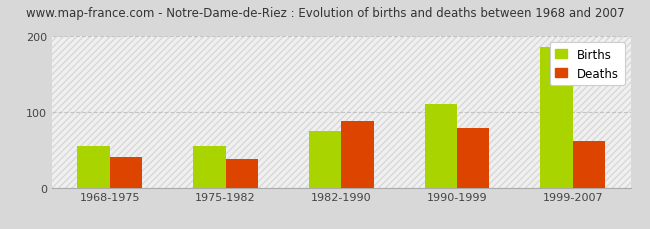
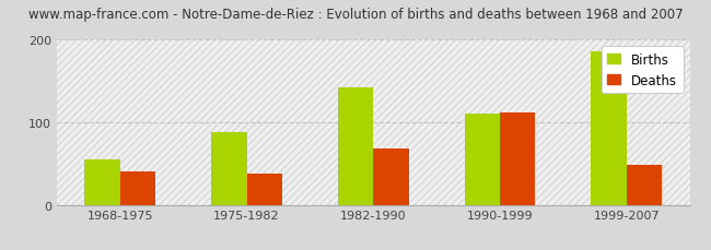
Births/1975-1982: 55 -> 88
Births/1982-1990: 75 -> 142
Deaths/1982-1990: 88 -> 68
Deaths/1990-1999: 78 -> 112
Deaths/1999-2007: 62 -> 48
